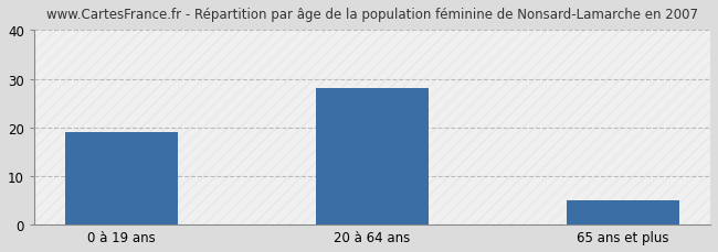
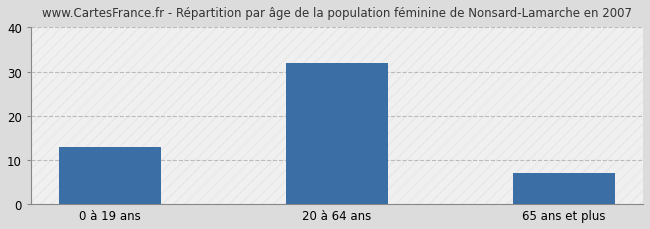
0 à 19 ans: 19 -> 13
20 à 64 ans: 28 -> 32
65 ans et plus: 5 -> 7
